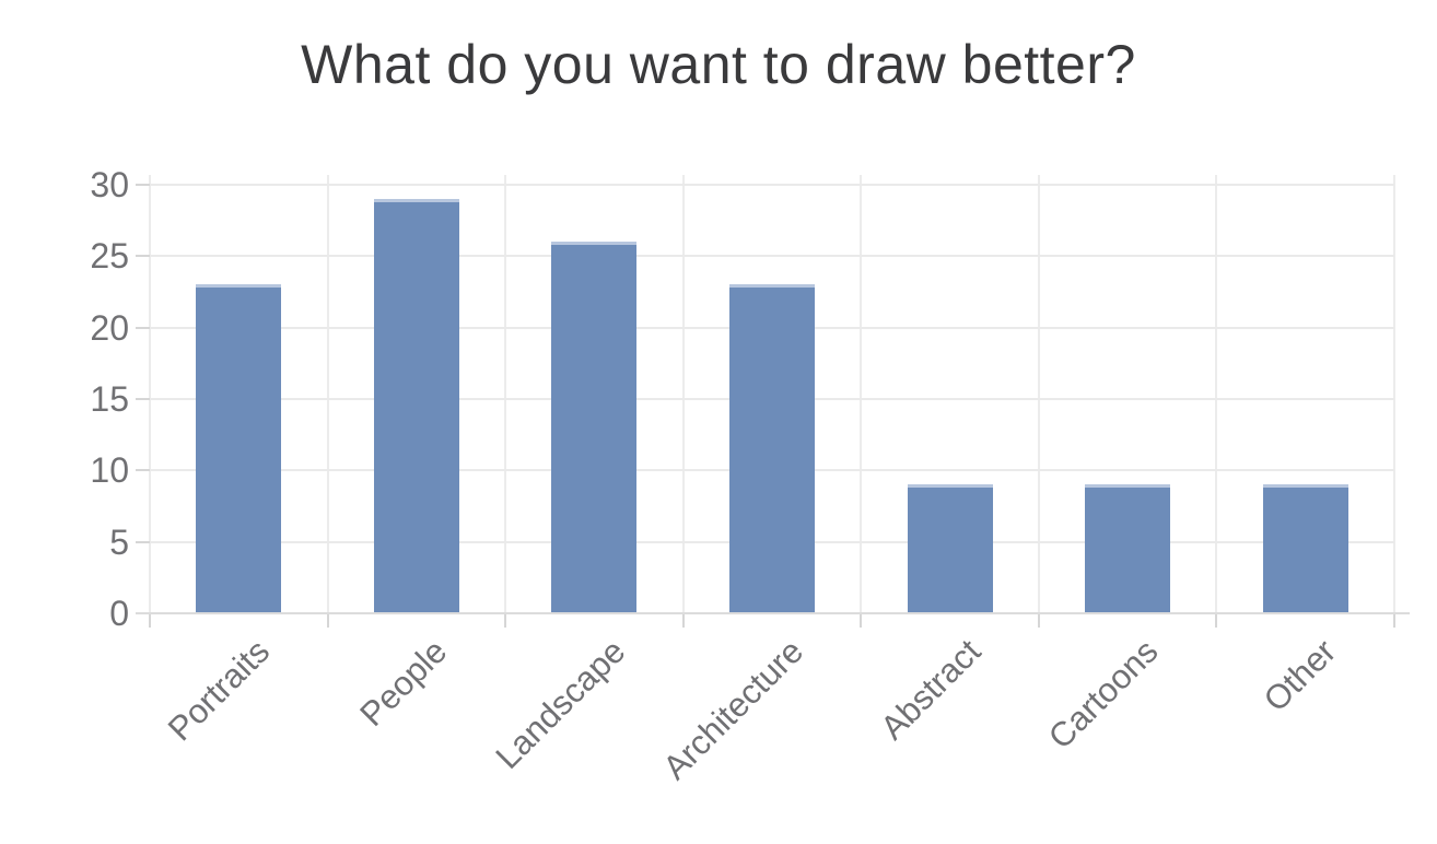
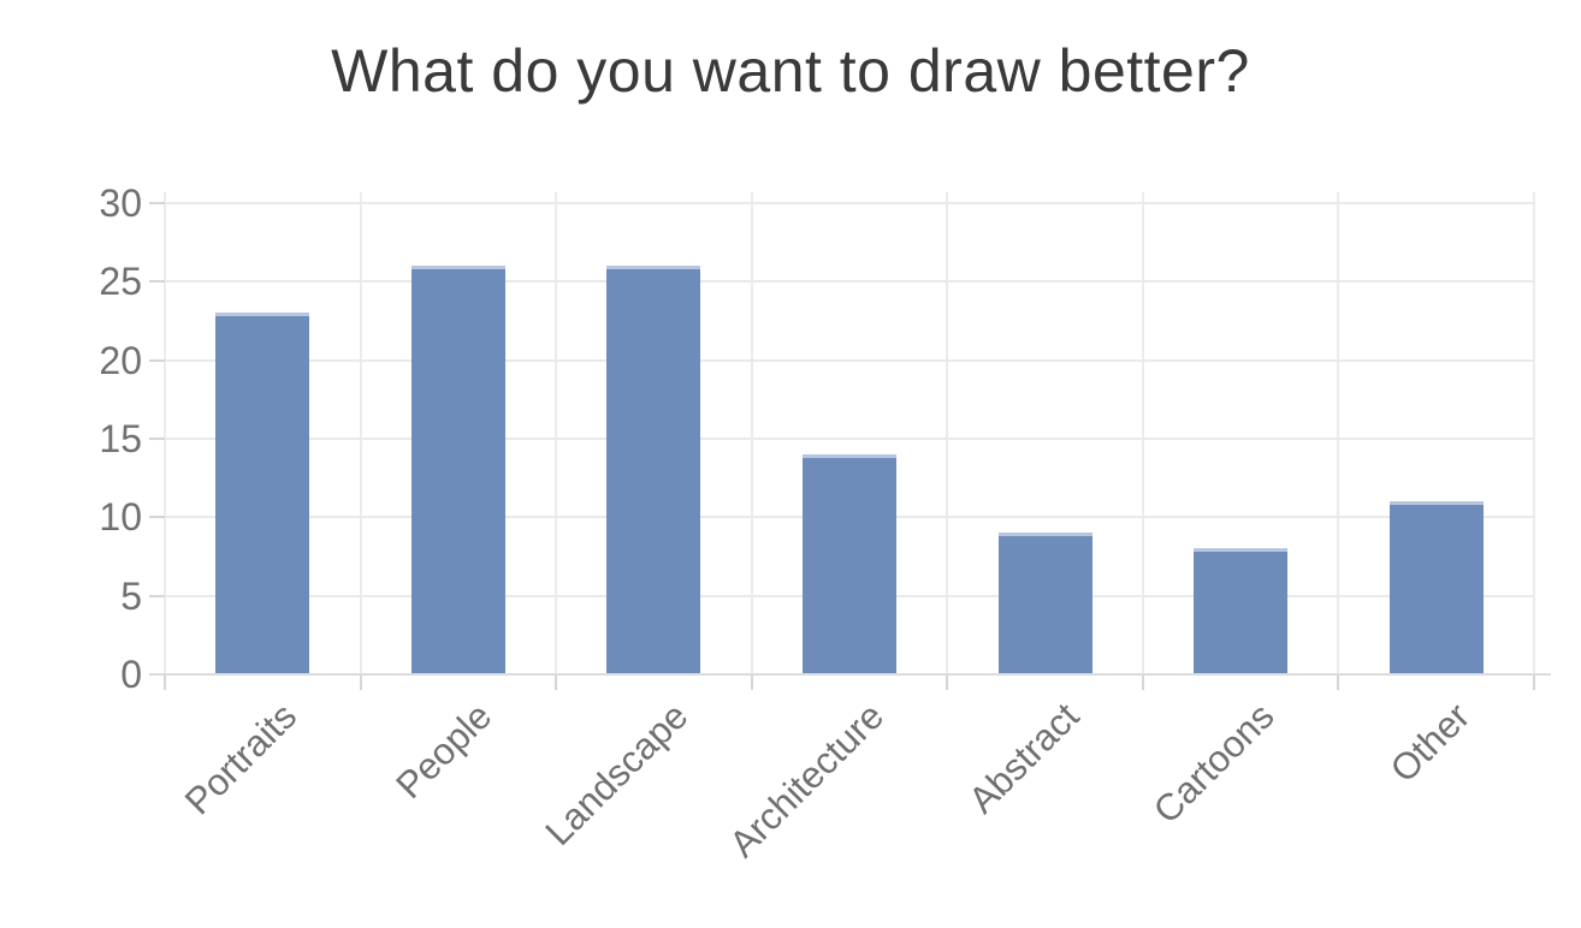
People: 29 -> 26
Architecture: 23 -> 14
Cartoons: 9 -> 8
Other: 9 -> 11
